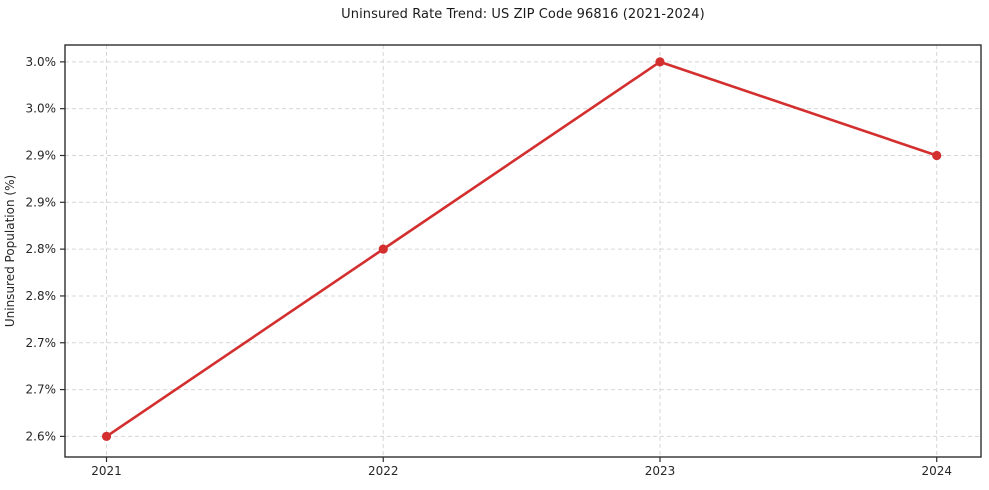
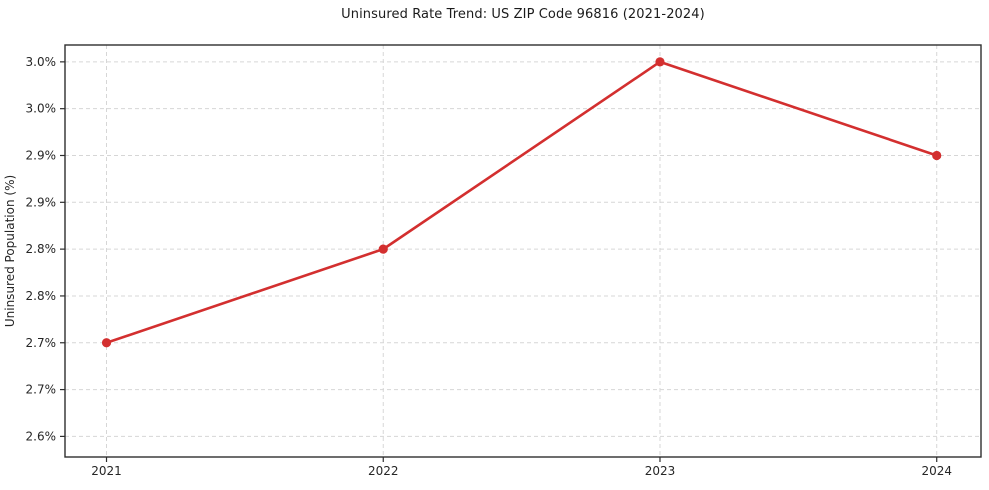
2021: 2.6% -> 2.7%
